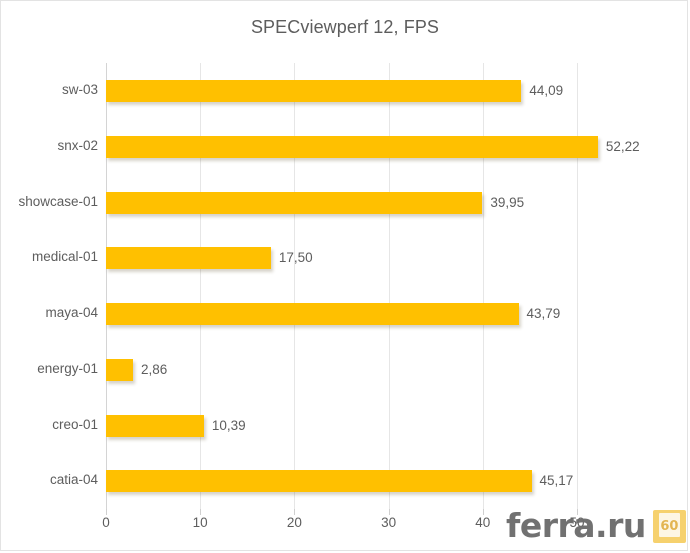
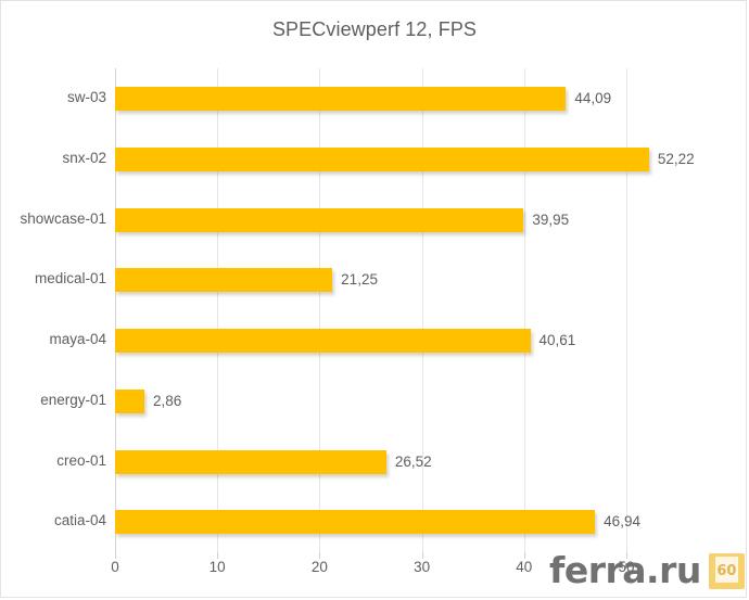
medical-01: 17,50 -> 21,25
maya-04: 43,79 -> 40,61
creo-01: 10,39 -> 26,52
catia-04: 45,17 -> 46,94
